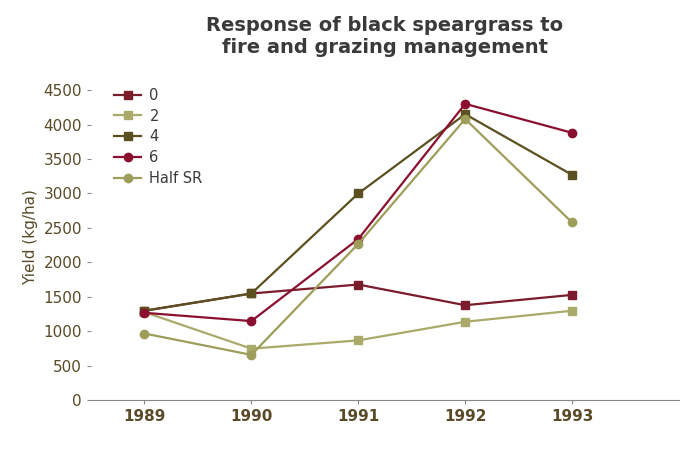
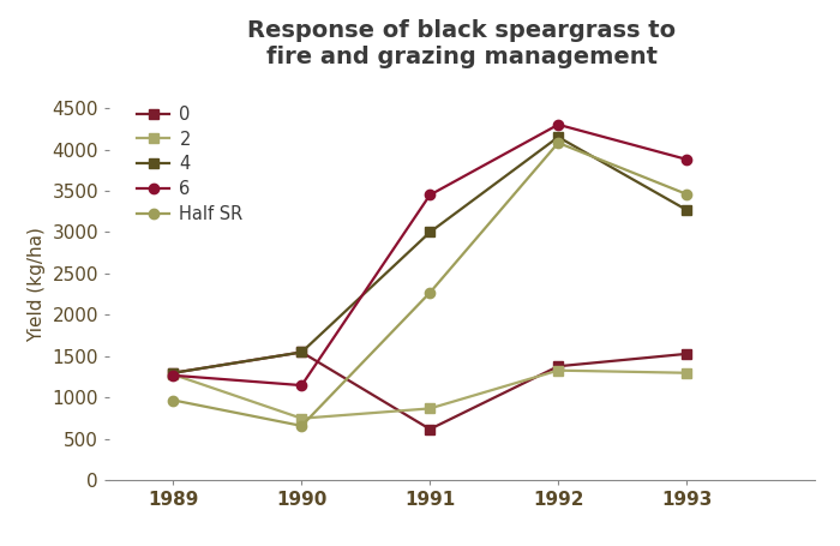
0/1991: 1680 -> 620
6/1991: 2340 -> 3450
2/1992: 1140 -> 1330
Half SR/1993: 2580 -> 3460
